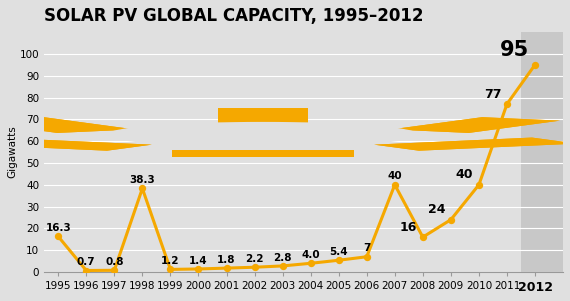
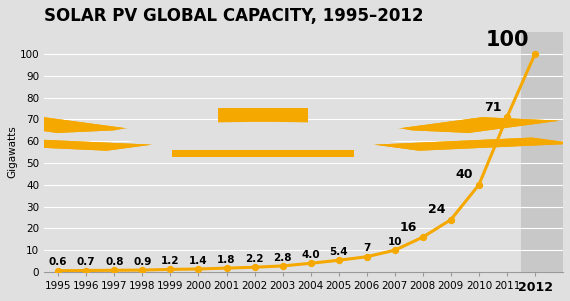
1995: 16.3 -> 0.6
1998: 38.3 -> 0.9
2007: 40 -> 10
2011: 77 -> 71
2012: 95 -> 100
